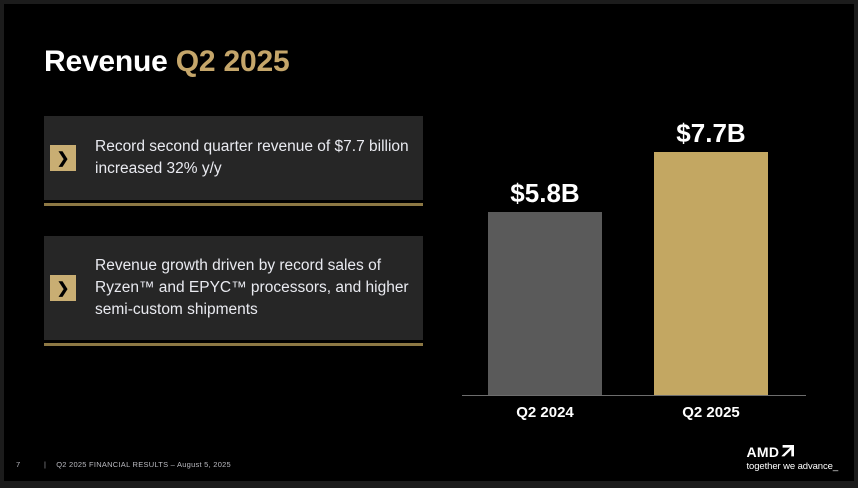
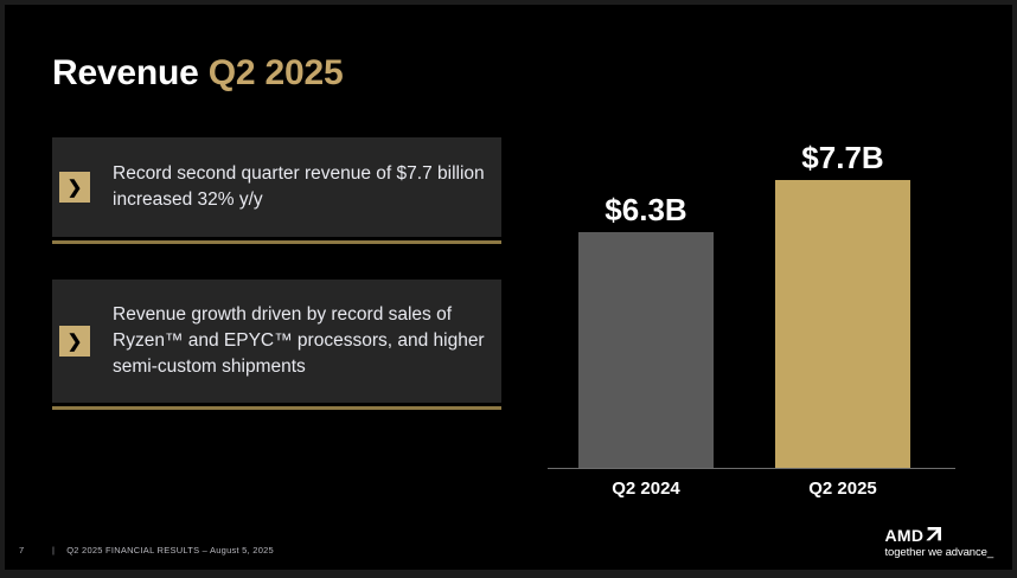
Q2 2024: $5.8B -> $6.3B
